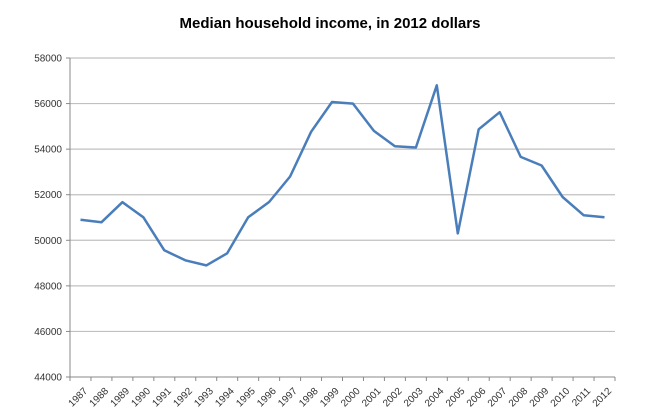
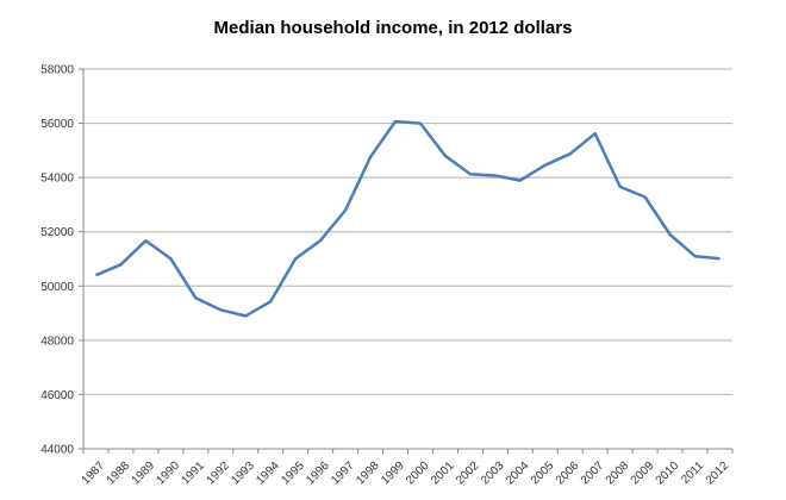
1987: 50900 -> 50400
2004: 56800 -> 53900
2005: 50300 -> 54500
